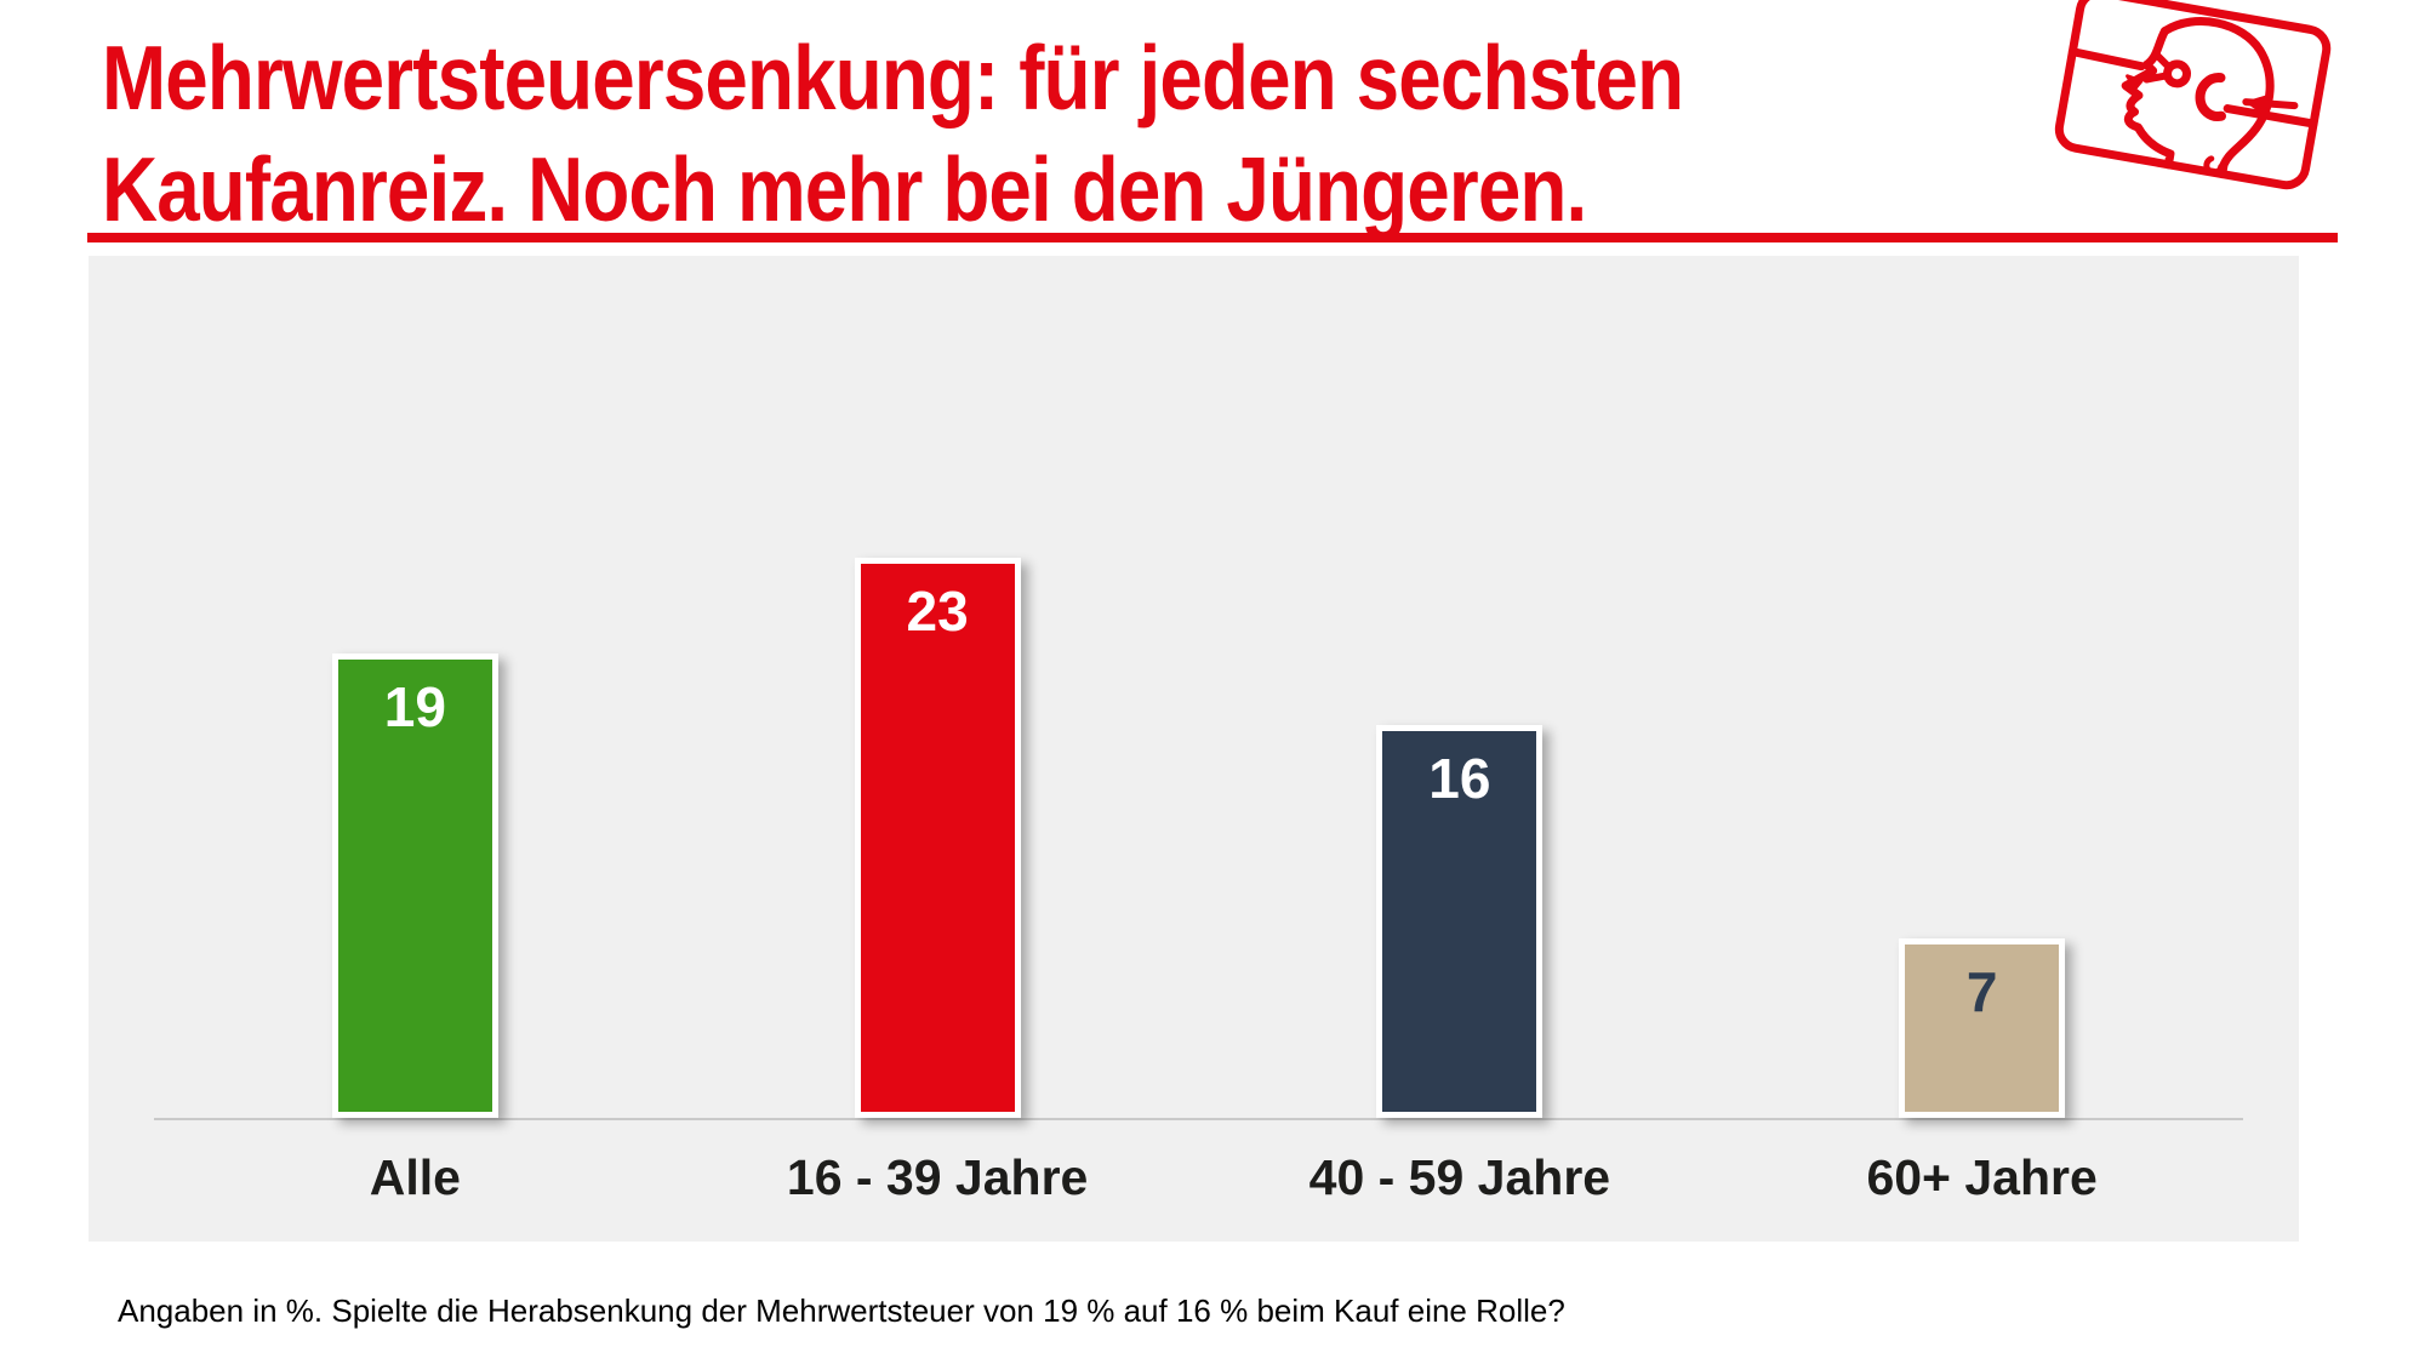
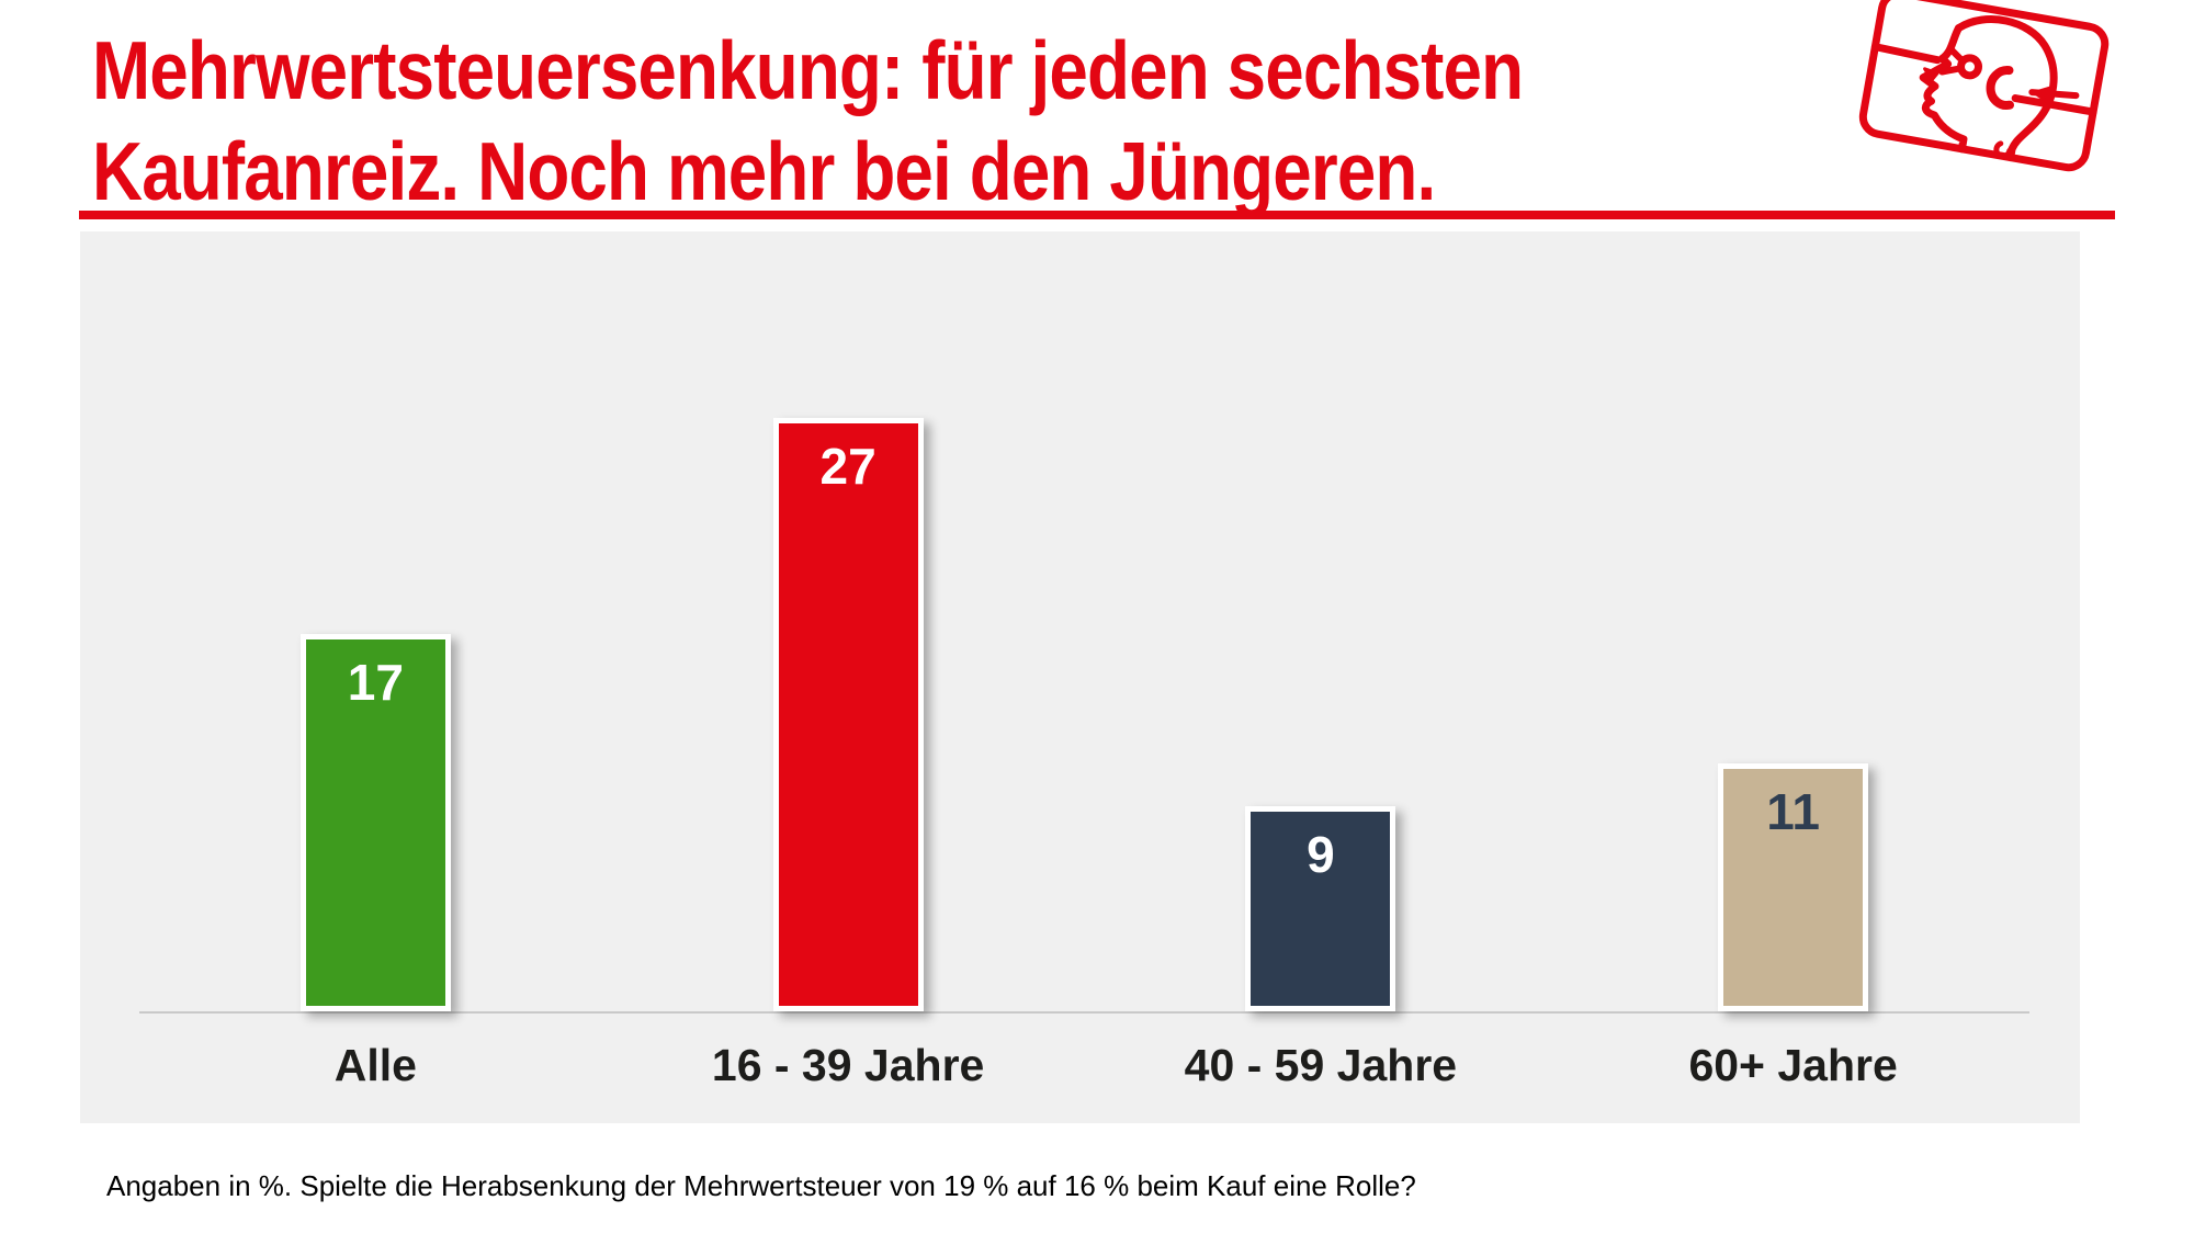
Alle: 19 -> 17
16 - 39 Jahre: 23 -> 27
40 - 59 Jahre: 16 -> 9
60+ Jahre: 7 -> 11
